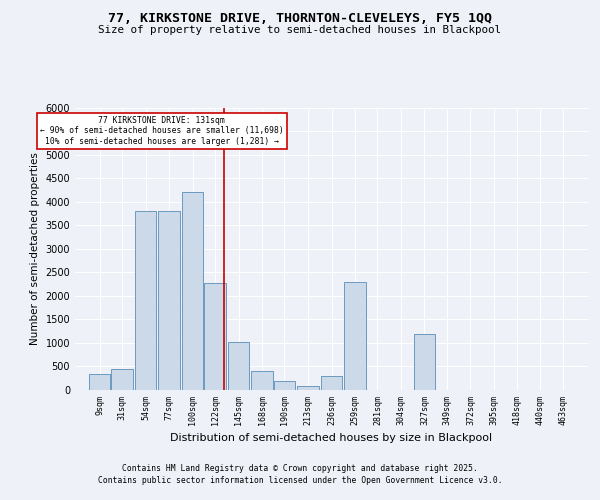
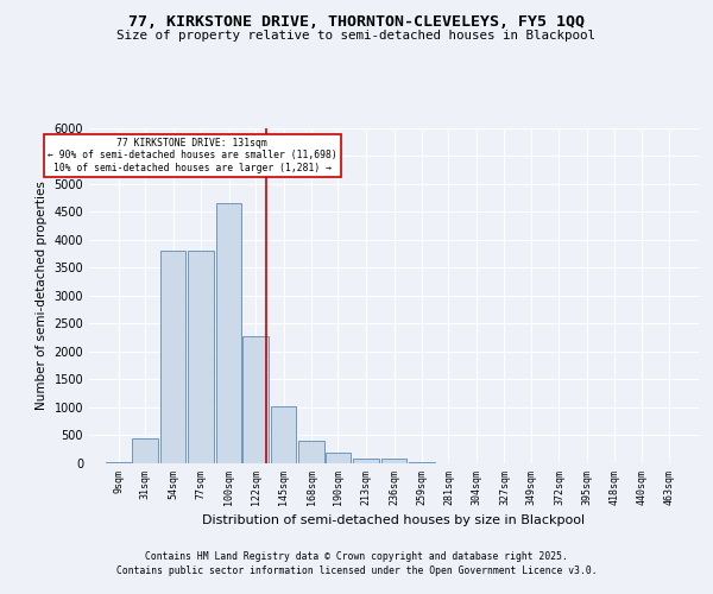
9sqm: 350 -> 30
100sqm: 4200 -> 4650
236sqm: 300 -> 80
259sqm: 2300 -> 20
327sqm: 1200 -> 0
